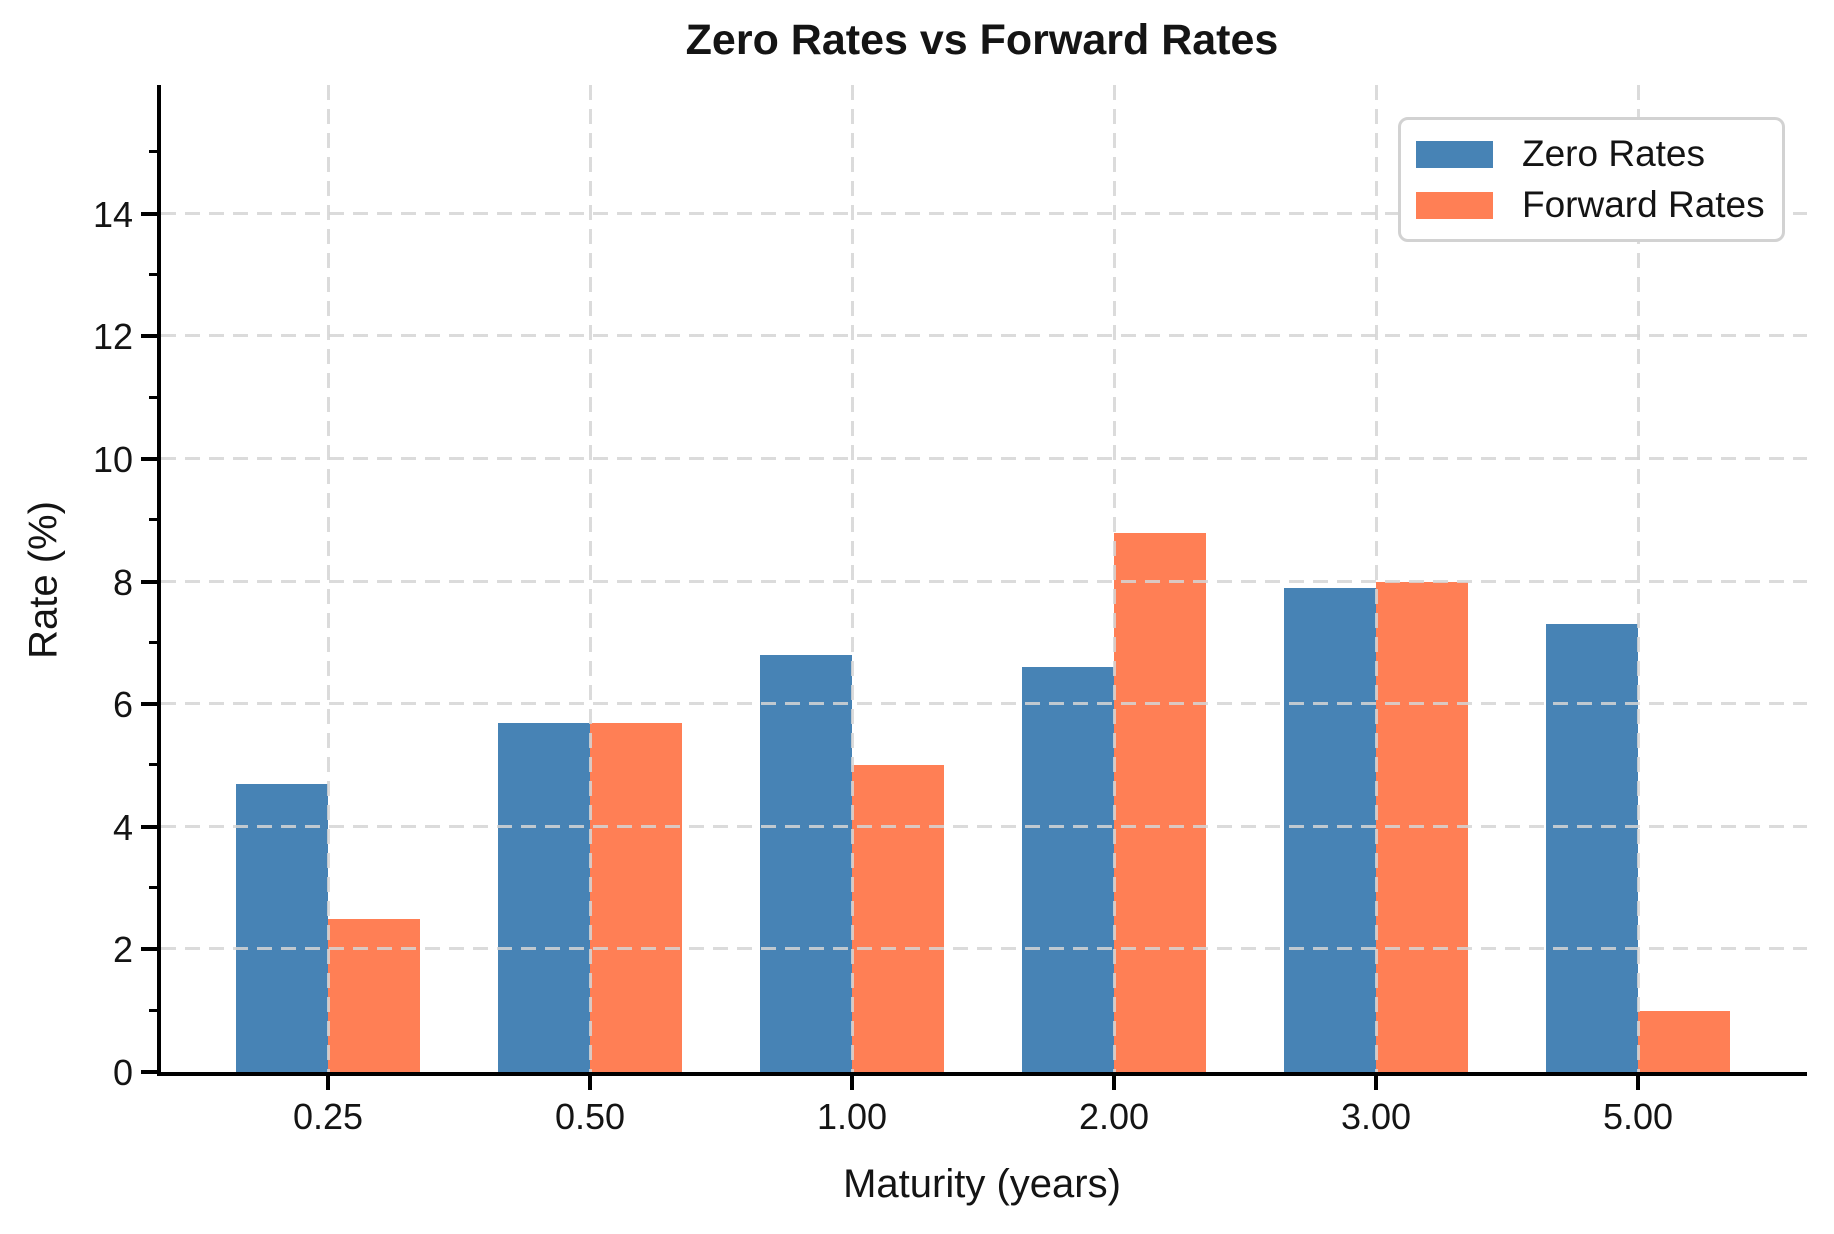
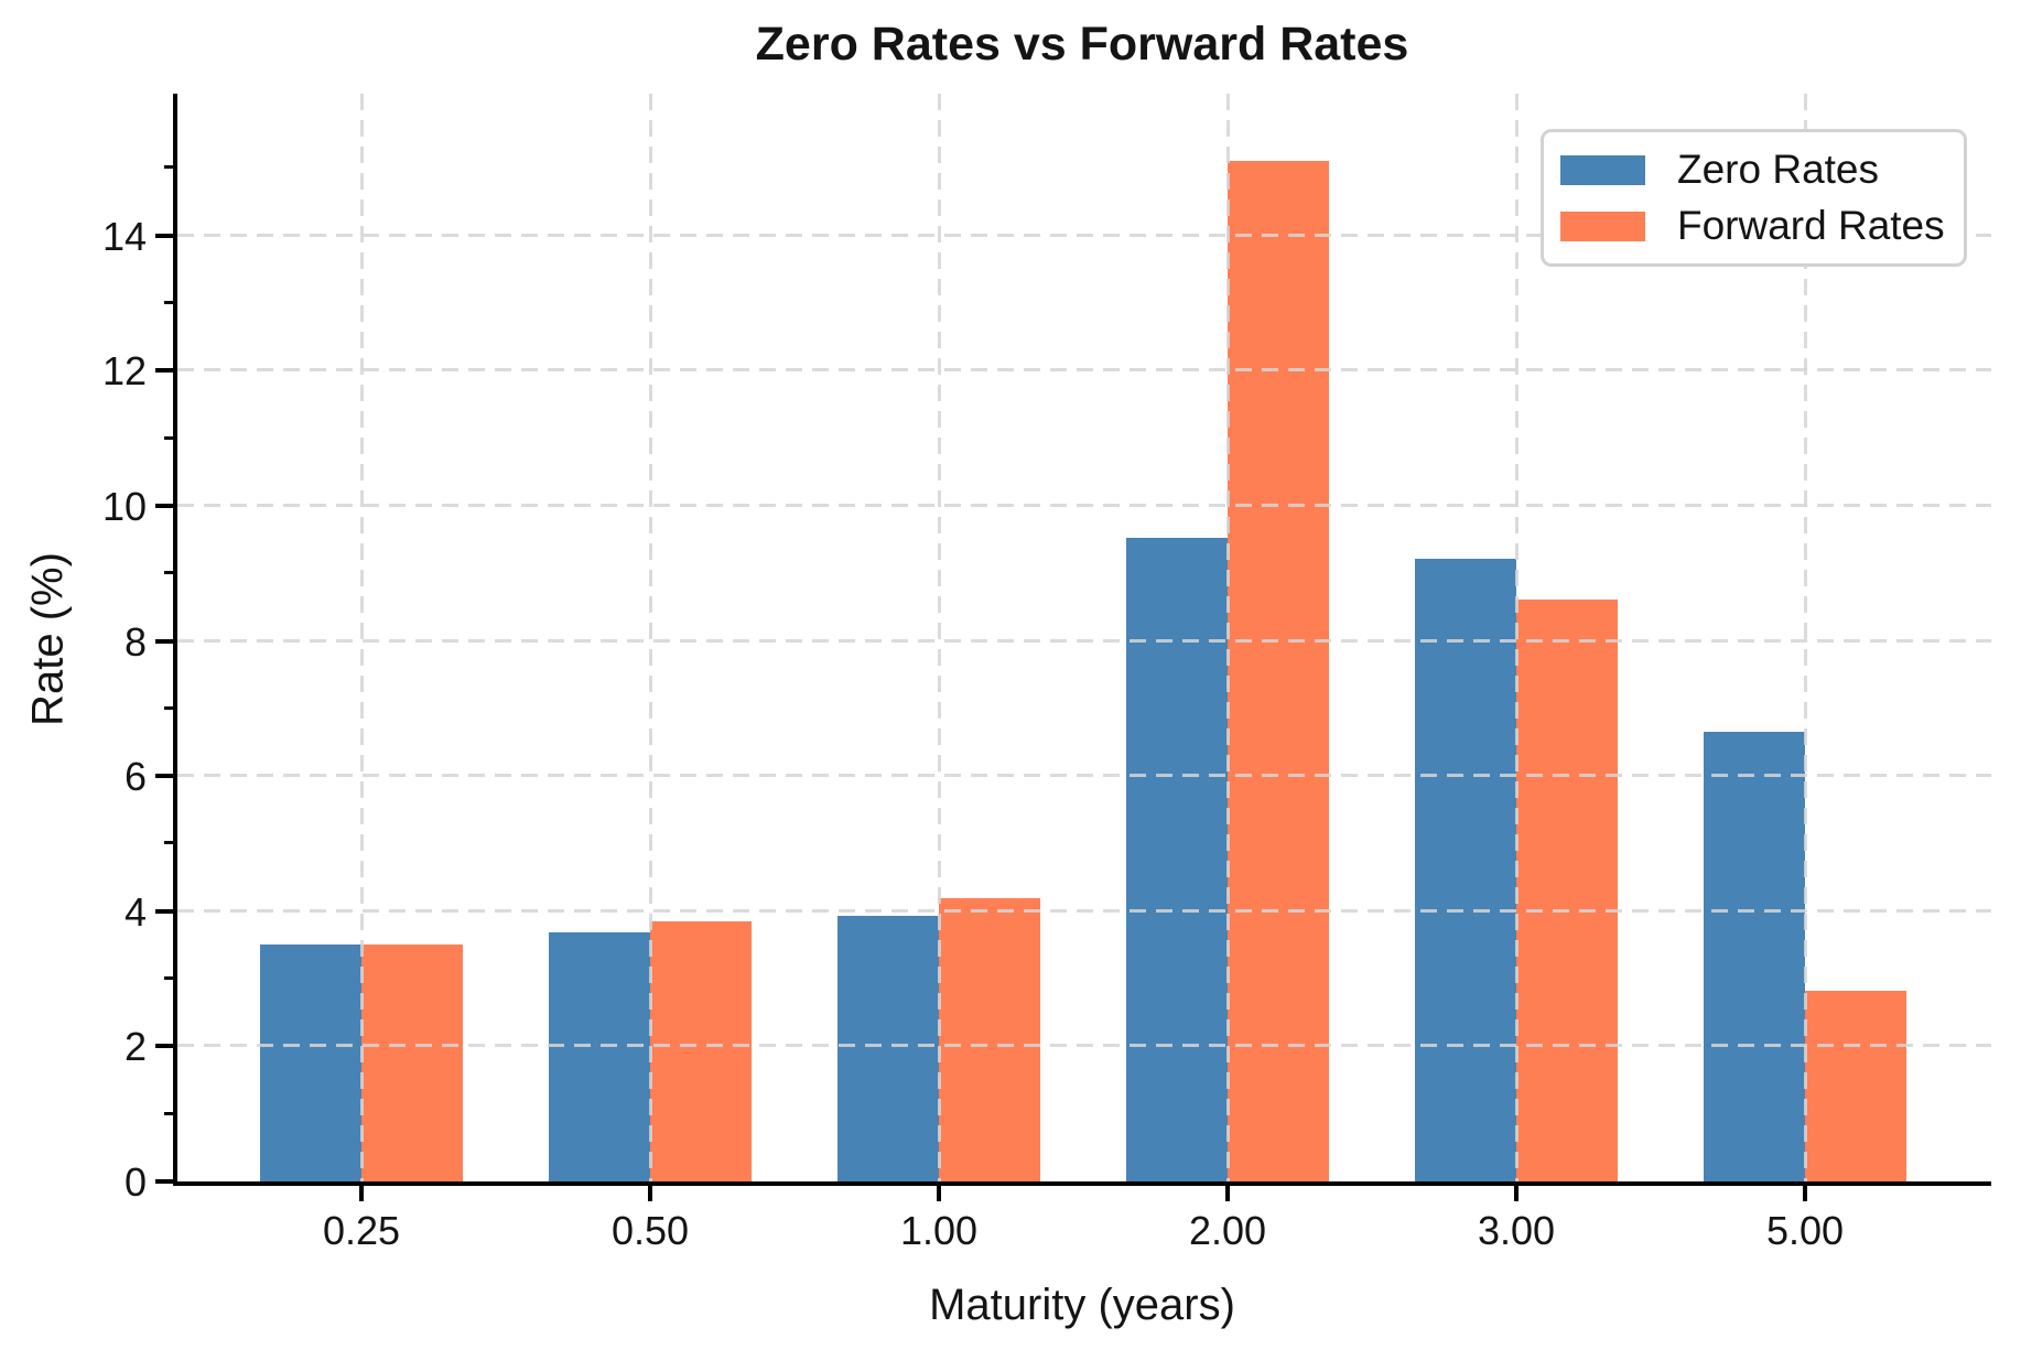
Zero Rates/0.25: 4.7 -> 3.5
Forward Rates/0.25: 2.5 -> 3.5
Zero Rates/0.50: 5.7 -> 3.7
Forward Rates/0.50: 5.7 -> 3.9
Zero Rates/1.00: 6.8 -> 3.9
Forward Rates/1.00: 5.0 -> 4.2
Zero Rates/2.00: 6.6 -> 9.5
Forward Rates/2.00: 8.8 -> 15.1
Zero Rates/3.00: 7.9 -> 9.2
Forward Rates/3.00: 8.0 -> 8.6
Zero Rates/5.00: 7.3 -> 6.7
Forward Rates/5.00: 1.0 -> 2.8
